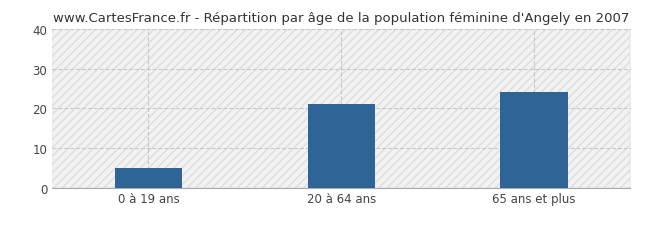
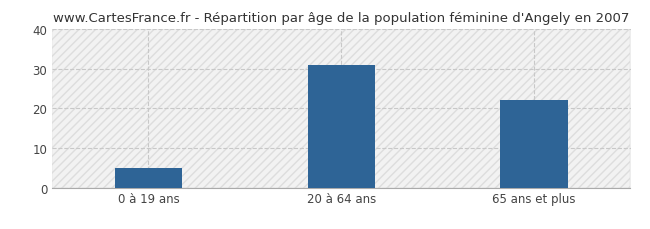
20 à 64 ans: 21 -> 31
65 ans et plus: 24 -> 22
